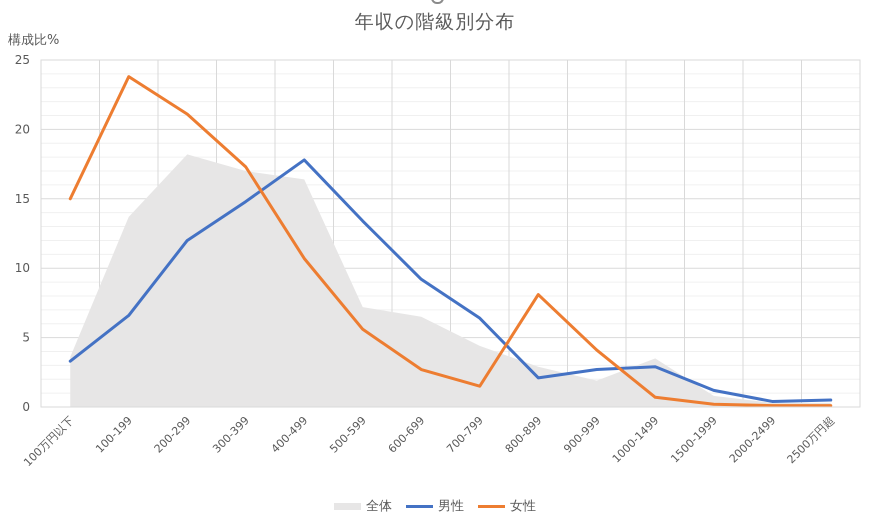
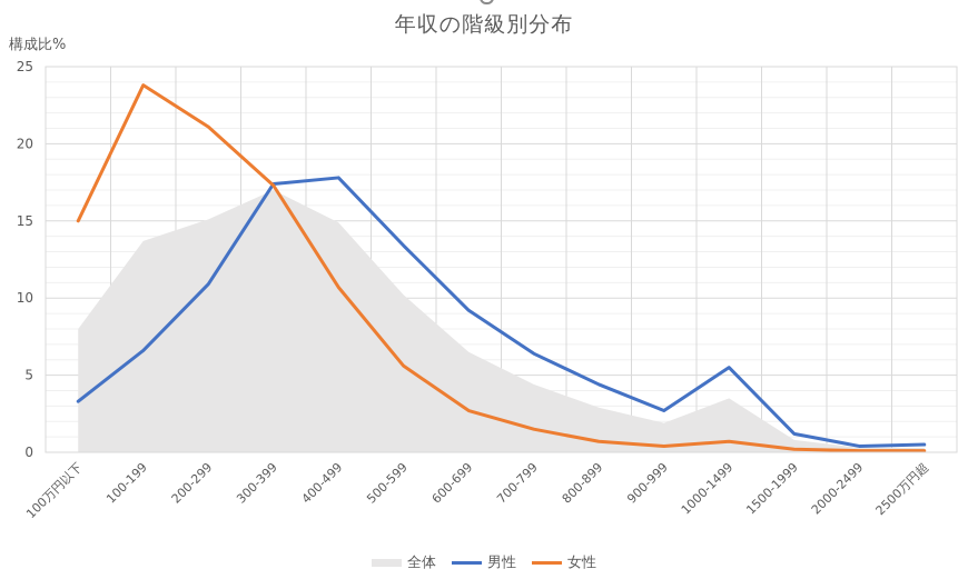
全体/100万円以下: 3.6 -> 8.0
全体/200-299: 18.2 -> 15.1
男性/200-299: 12.0 -> 10.9
男性/300-399: 14.8 -> 17.4
全体/400-499: 16.4 -> 14.9
全体/500-599: 7.2 -> 10.2
男性/800-899: 2.1 -> 4.4
女性/800-899: 8.1 -> 0.7
女性/900-999: 4.1 -> 0.4
男性/1000-1499: 2.9 -> 5.5
